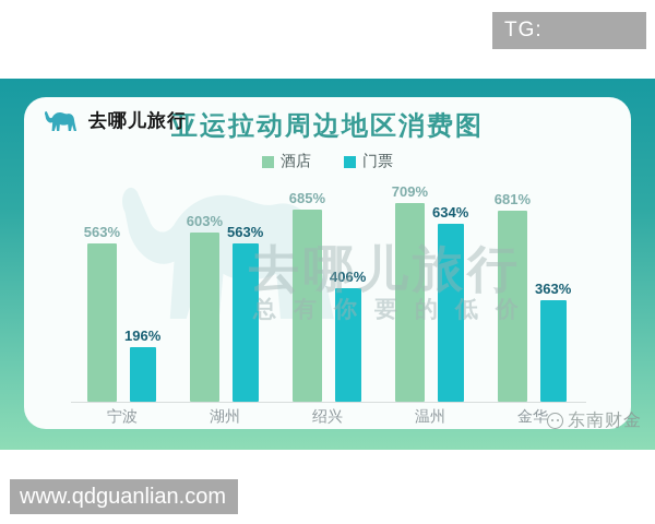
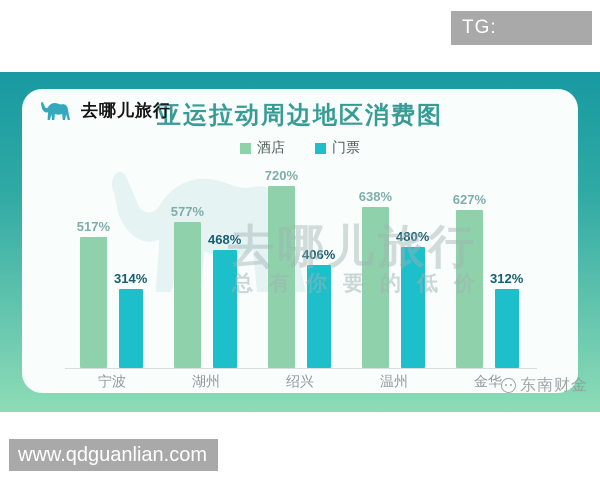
酒店/宁波: 563% -> 517%
门票/宁波: 196% -> 314%
酒店/湖州: 603% -> 577%
门票/湖州: 563% -> 468%
酒店/绍兴: 685% -> 720%
酒店/温州: 709% -> 638%
门票/温州: 634% -> 480%
酒店/金华: 681% -> 627%
门票/金华: 363% -> 312%
